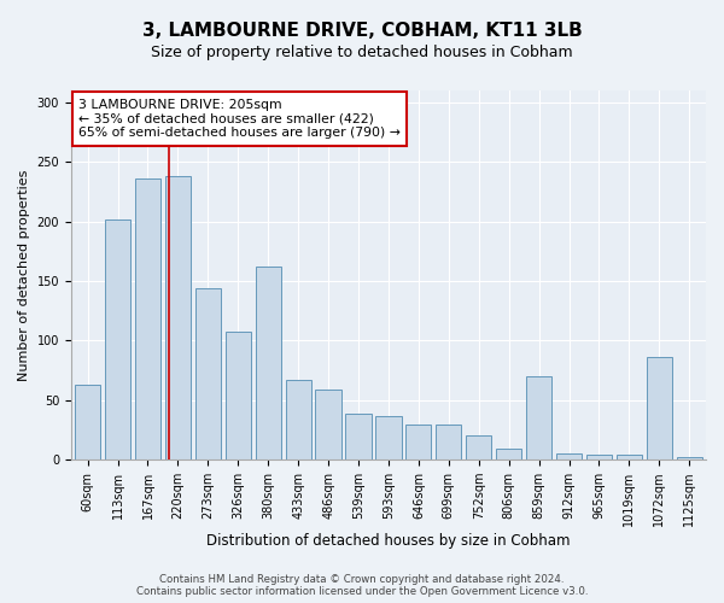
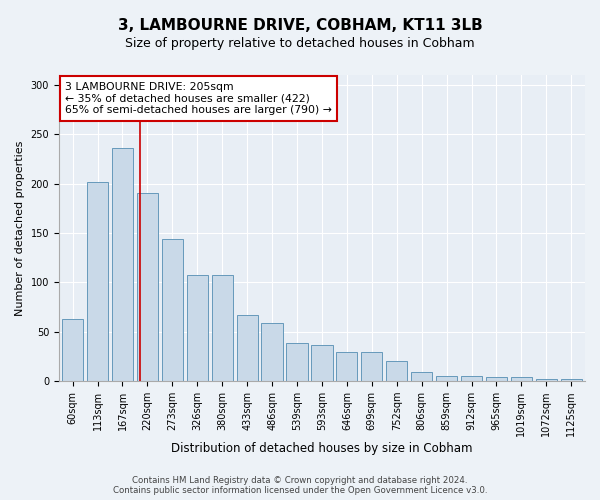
220sqm: 238 -> 191
380sqm: 162 -> 108
859sqm: 70 -> 5
1072sqm: 86 -> 2
